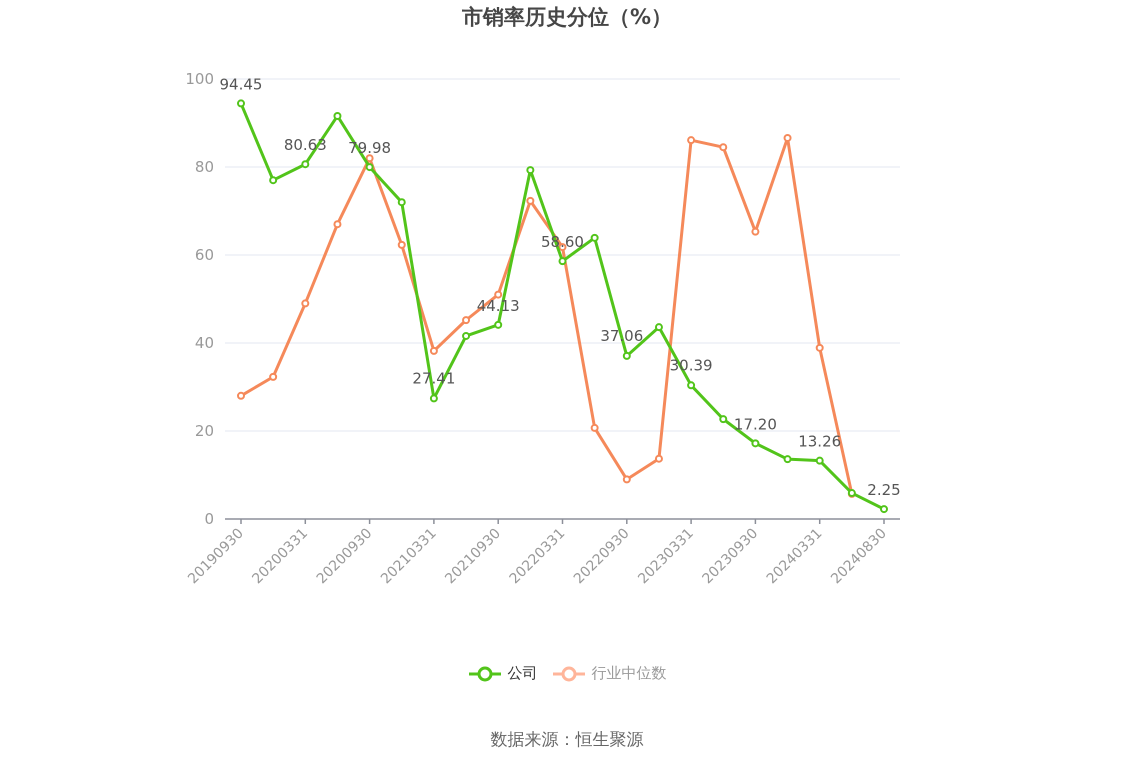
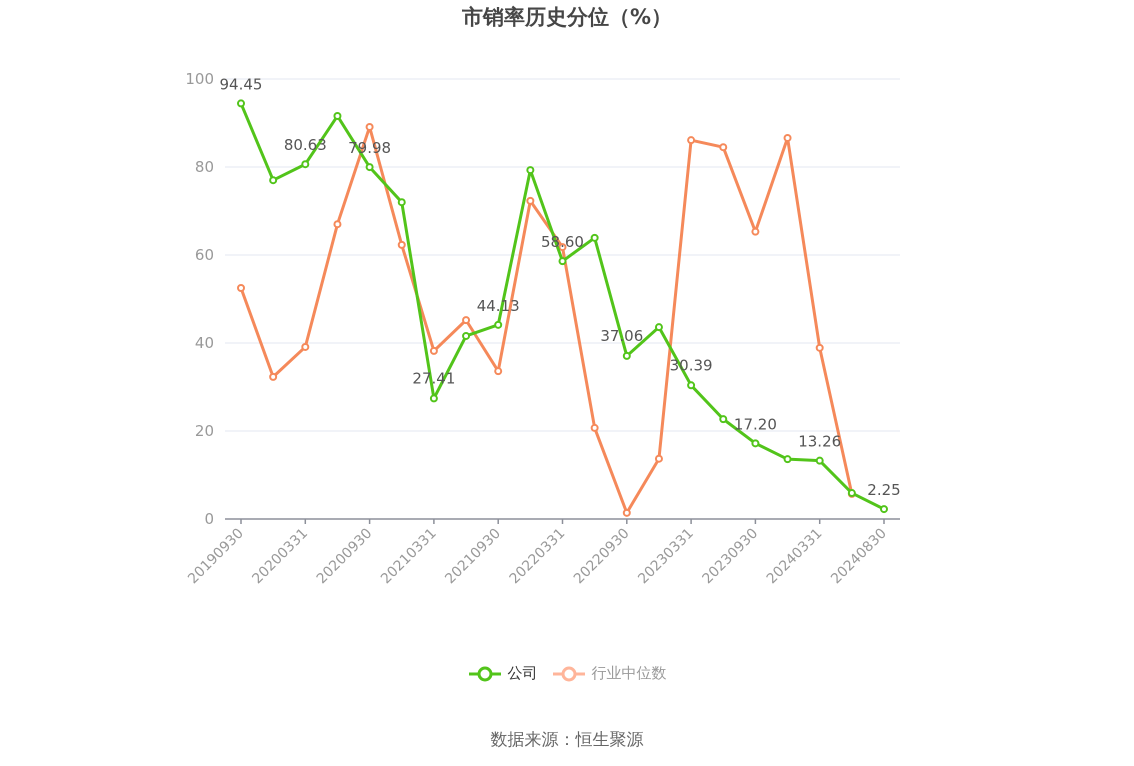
行业中位数/20190930: 28 -> 52
行业中位数/20200331: 49 -> 39
行业中位数/20200930: 82 -> 89
行业中位数/20210930: 51 -> 34
行业中位数/20220930: 9 -> 1
